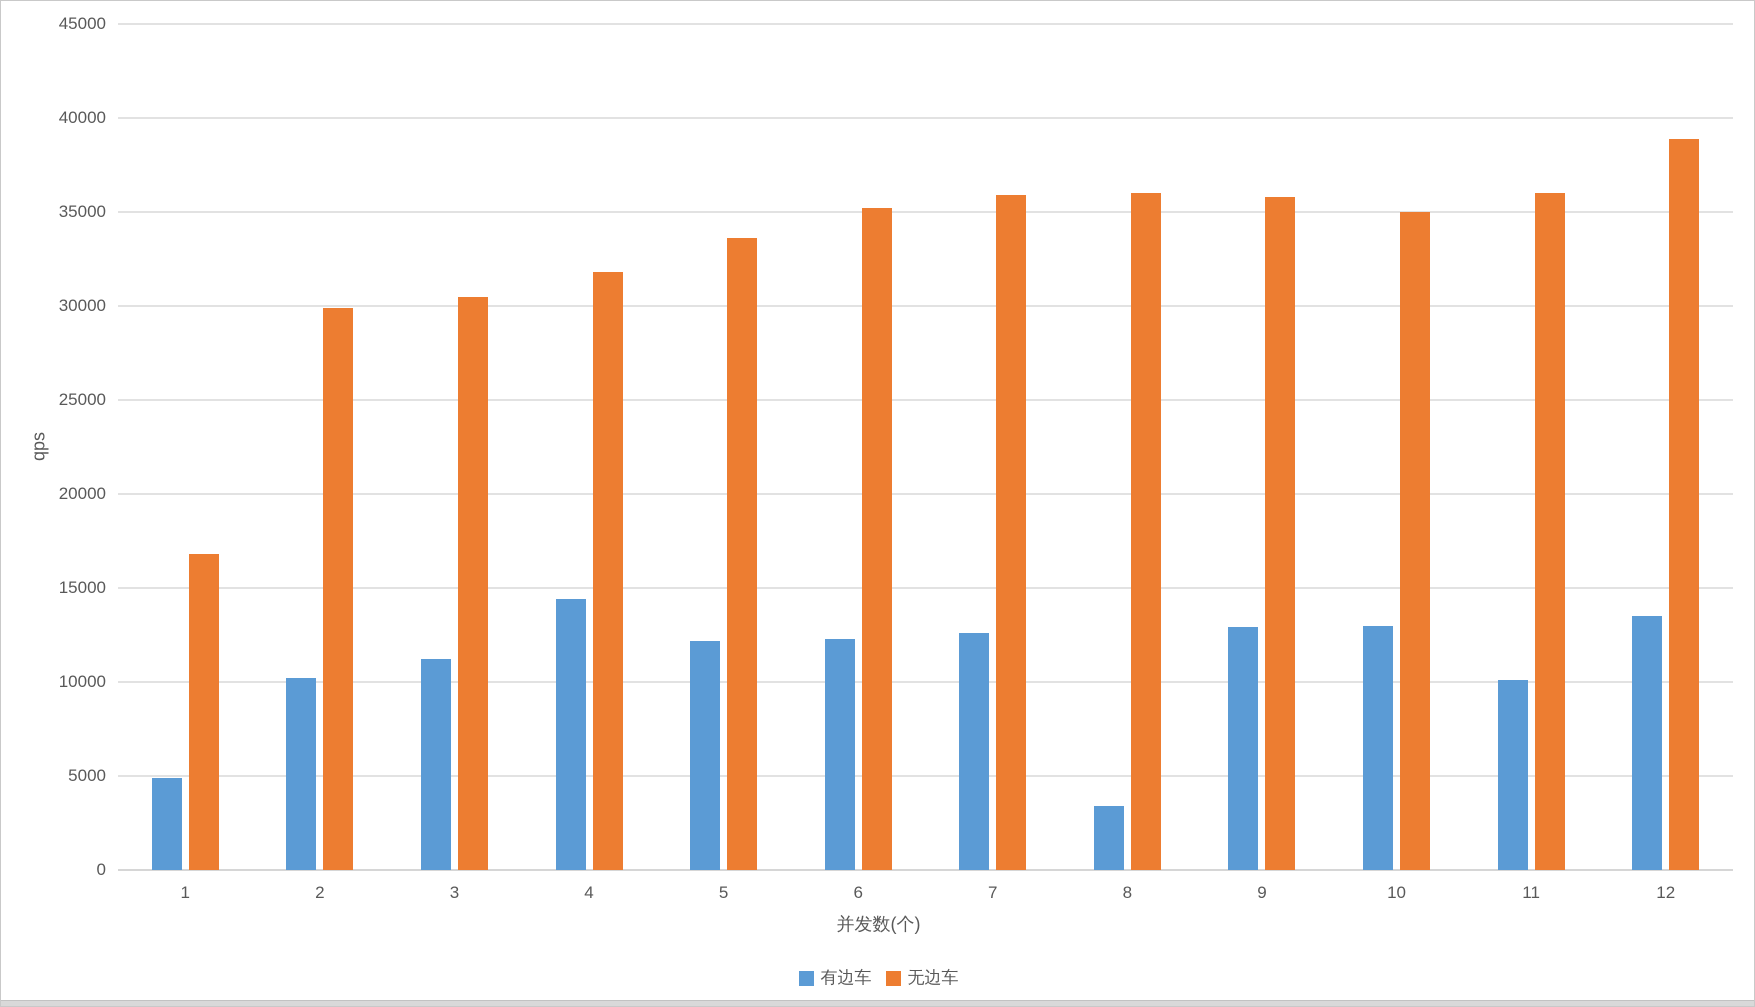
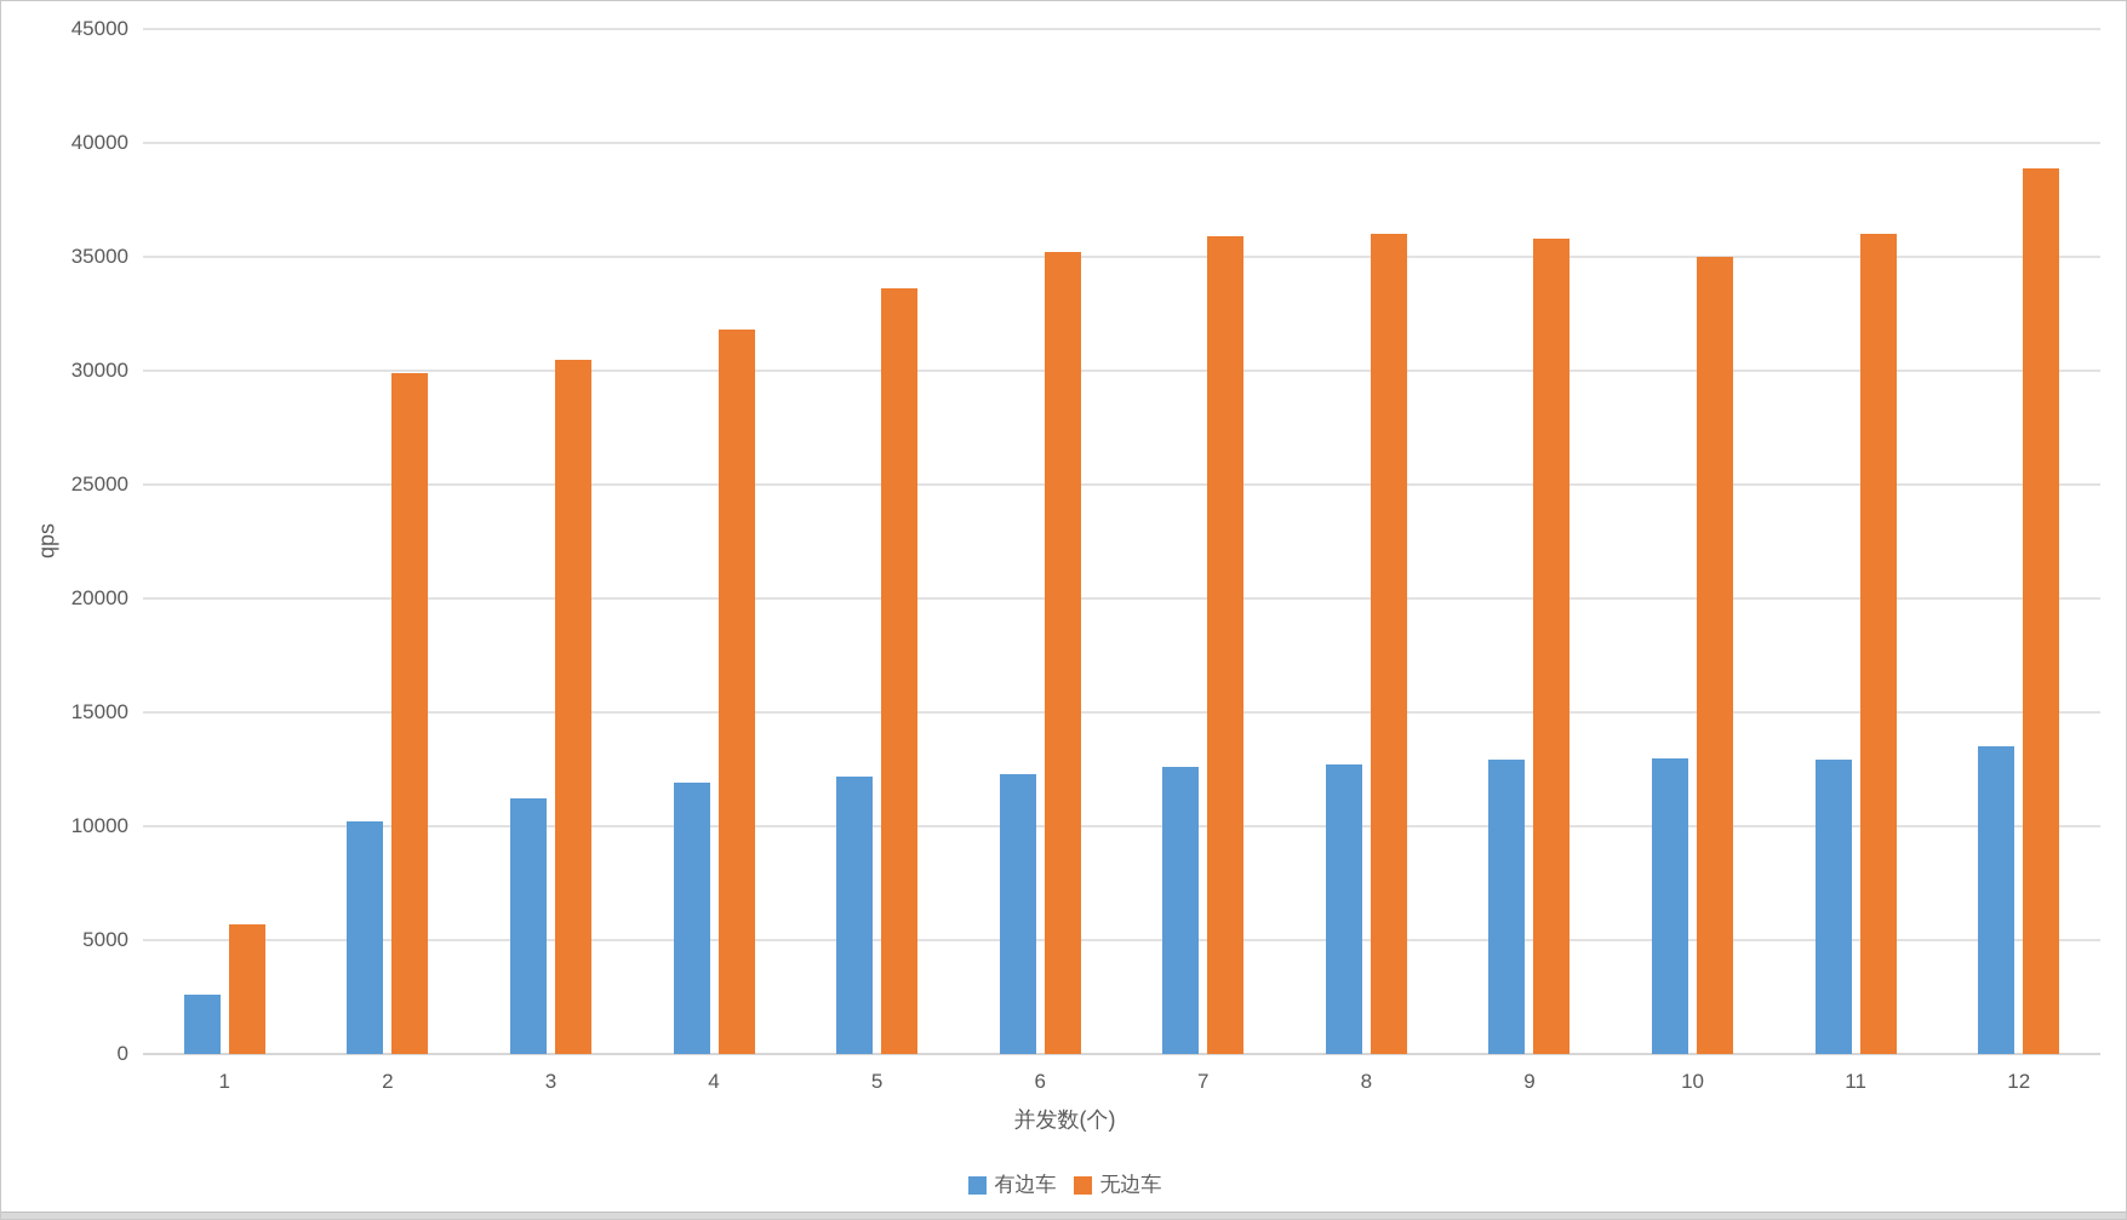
有边车/1: 4900 -> 2600
无边车/1: 16800 -> 5700
有边车/4: 14400 -> 11900
有边车/8: 3400 -> 12700
有边车/11: 10100 -> 12900
